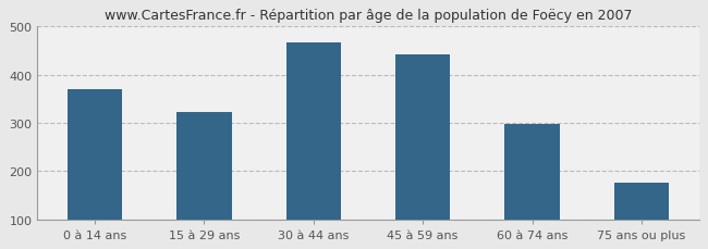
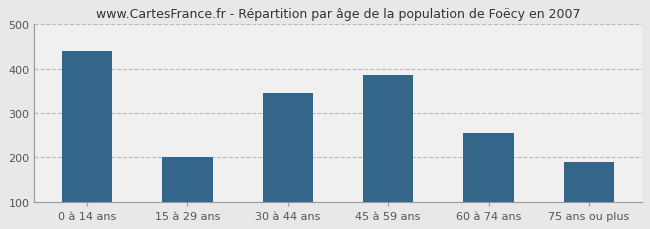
0 à 14 ans: 370 -> 440
15 à 29 ans: 322 -> 200
30 à 44 ans: 466 -> 345
45 à 59 ans: 443 -> 385
60 à 74 ans: 298 -> 255
75 ans ou plus: 176 -> 190
